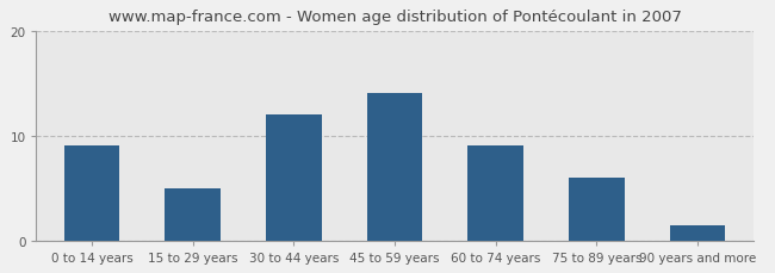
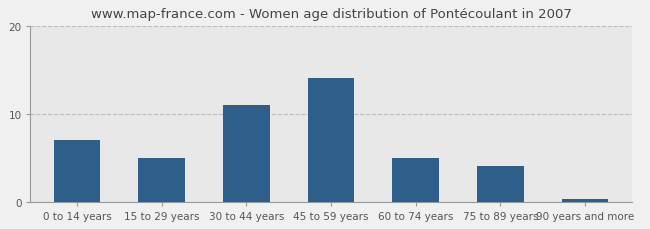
0 to 14 years: 9.0 -> 7.0
30 to 44 years: 12.0 -> 11.0
60 to 74 years: 9.0 -> 5.0
75 to 89 years: 6.0 -> 4.0
90 years and more: 1.4 -> 0.3
